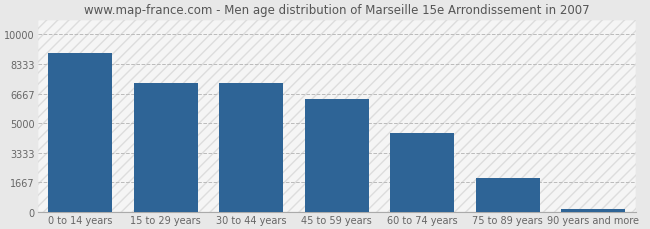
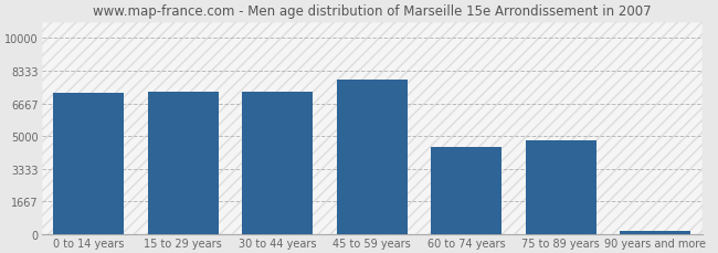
0 to 14 years: 9000 -> 7200
45 to 59 years: 6400 -> 7900
75 to 89 years: 1900 -> 4800
